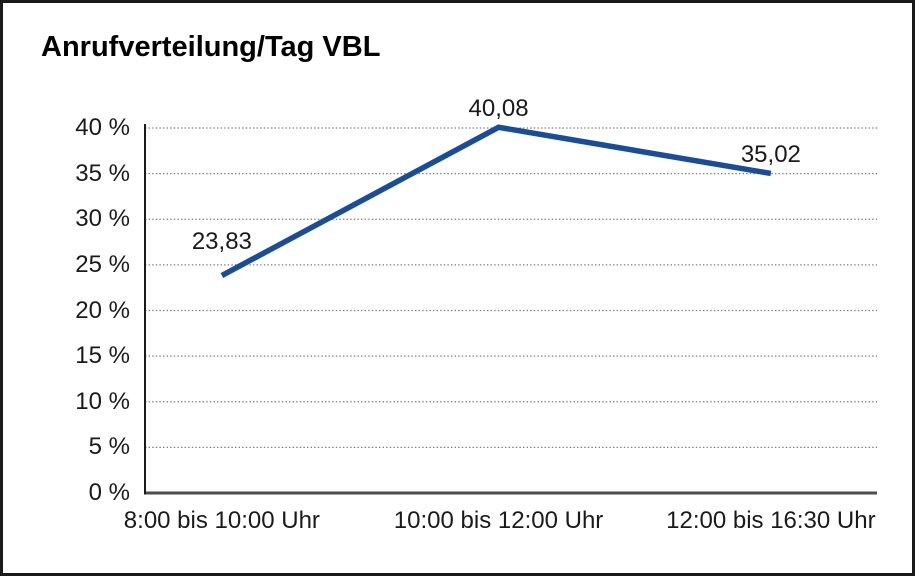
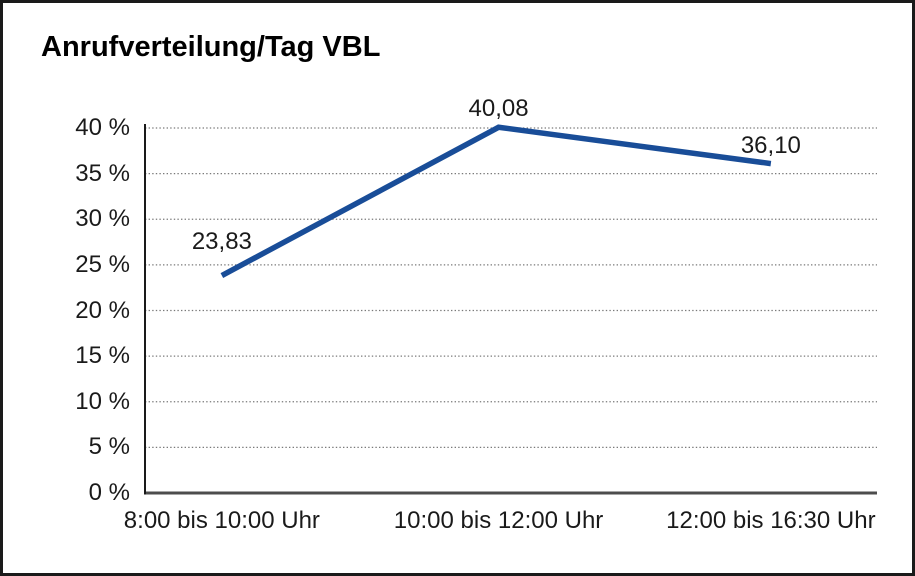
12:00 bis 16:30 Uhr: 35,02 -> 36,10
